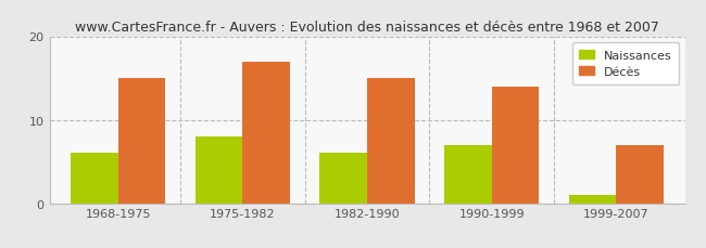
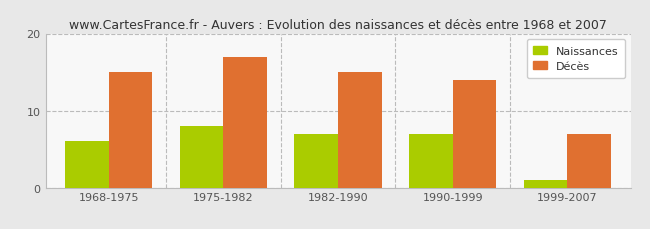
Naissances/1982-1990: 6 -> 7
